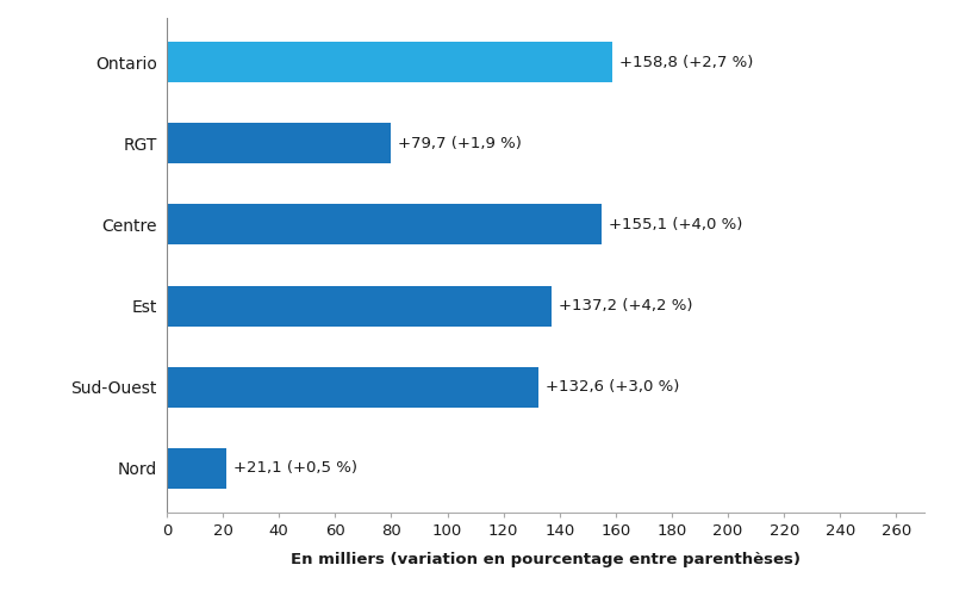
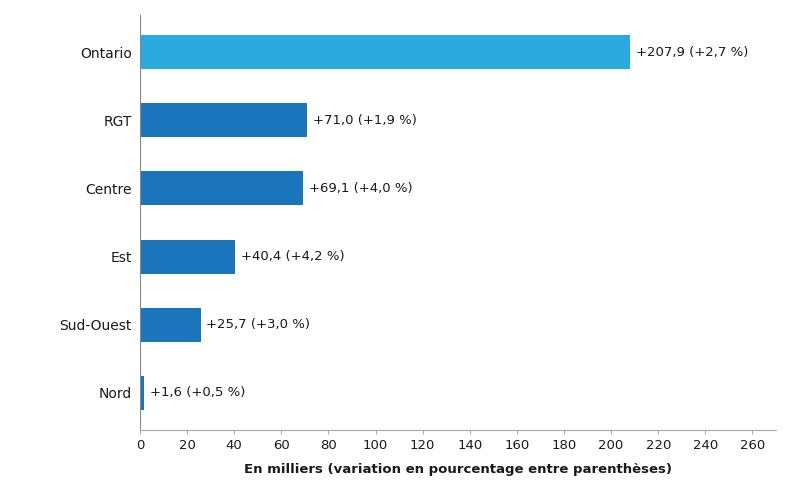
Ontario: +158,8 -> +207,9
RGT: +79,7 -> +71,0
Centre: +155,1 -> +69,1
Est: +137,2 -> +40,4
Sud-Ouest: +132,6 -> +25,7
Nord: +21,1 -> +1,6
